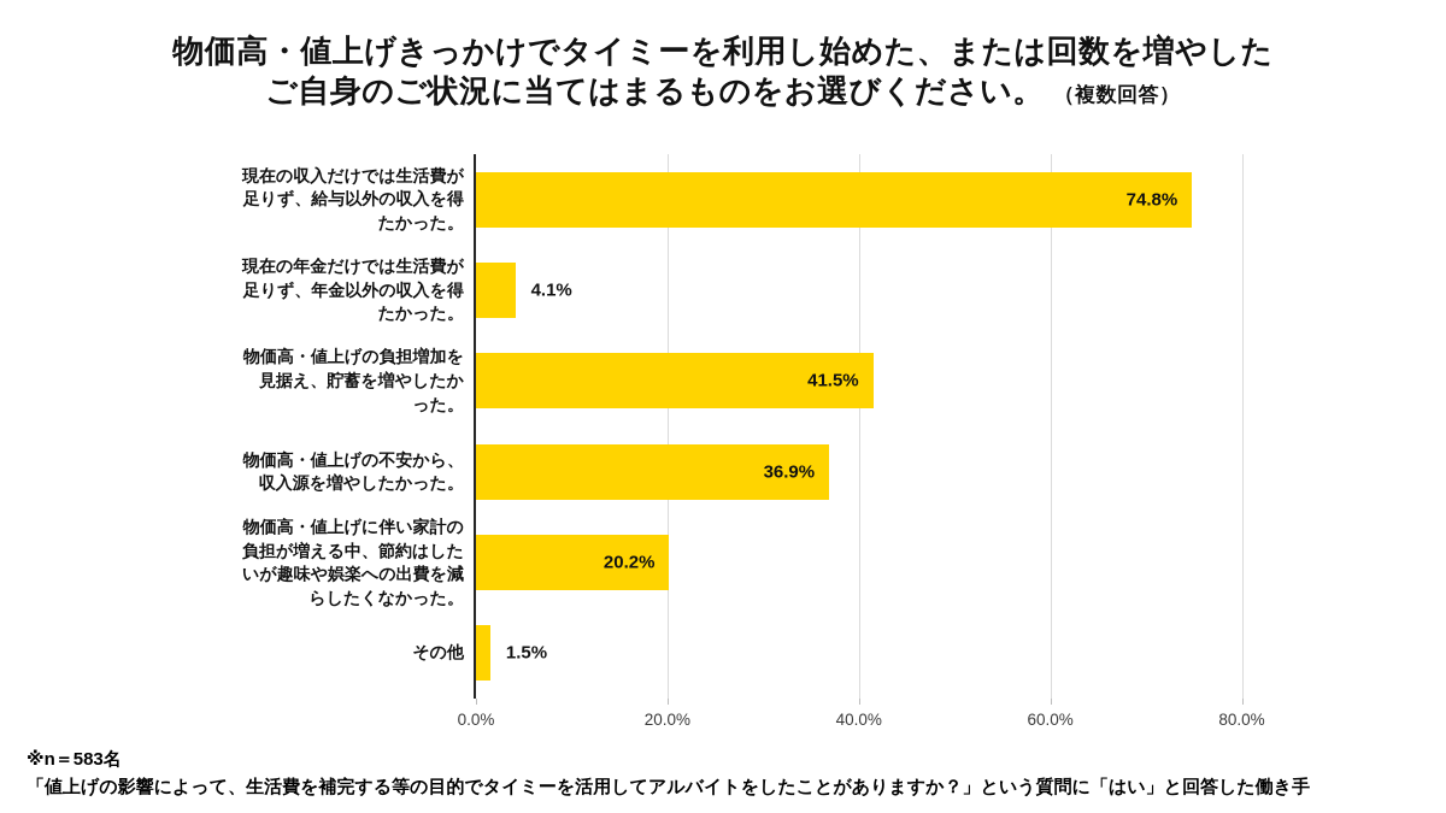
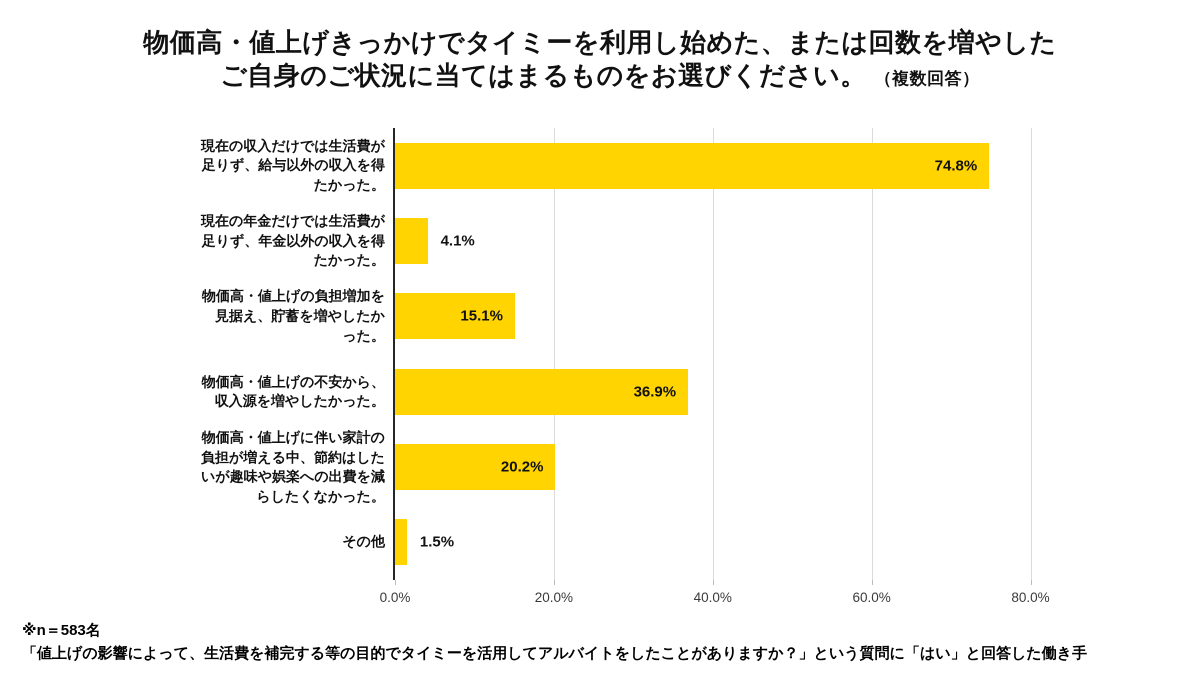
物価高・値上げの負担増加を見据え、貯蓄を増やしたかった。: 41.5% -> 15.1%
